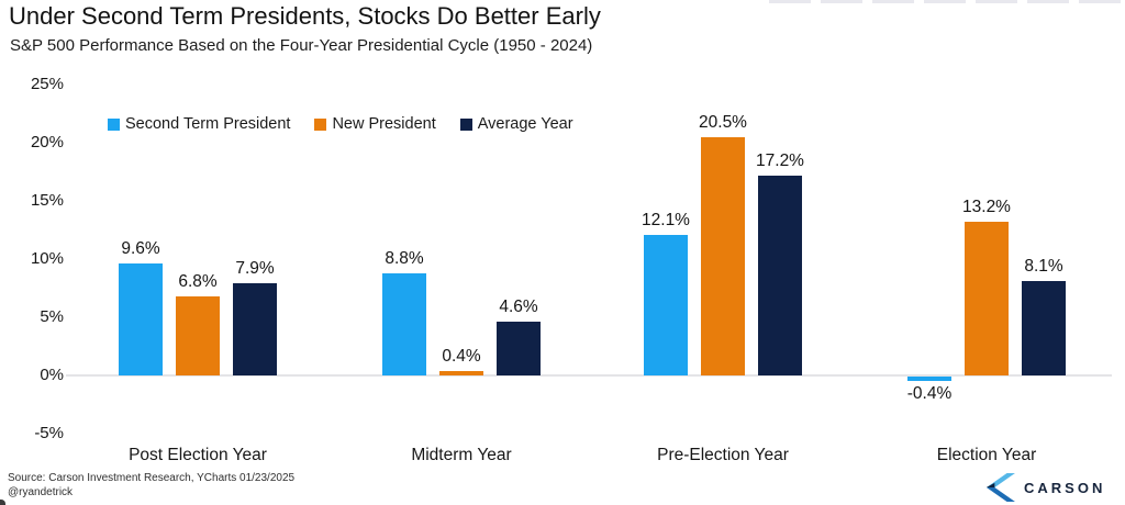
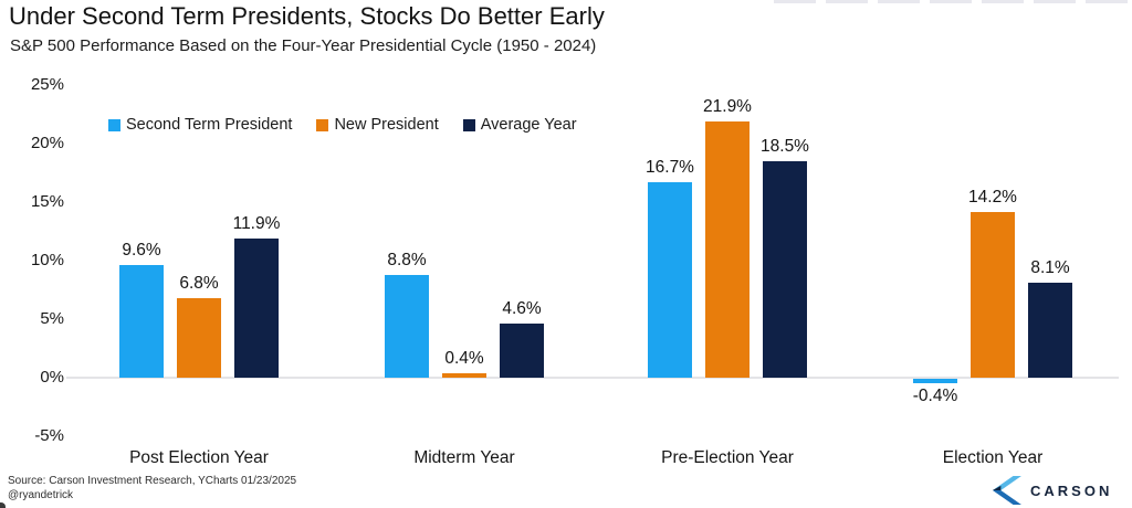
Average Year/Post Election Year: 7.9% -> 11.9%
Second Term President/Pre-Election Year: 12.1% -> 16.7%
New President/Pre-Election Year: 20.5% -> 21.9%
Average Year/Pre-Election Year: 17.2% -> 18.5%
New President/Election Year: 13.2% -> 14.2%
